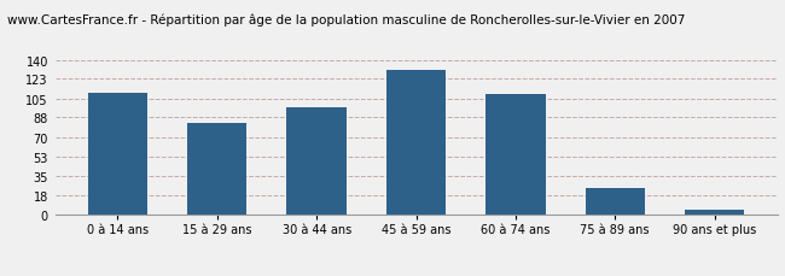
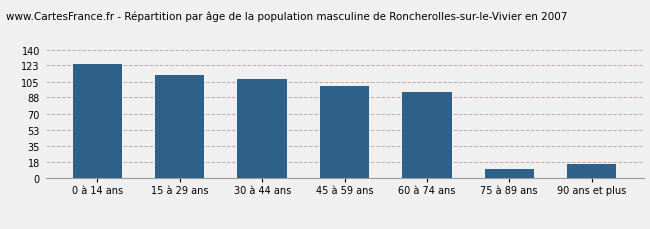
0 à 14 ans: 110 -> 124
15 à 29 ans: 83 -> 112
30 à 44 ans: 97 -> 108
45 à 59 ans: 131 -> 100
60 à 74 ans: 109 -> 94
75 à 89 ans: 24 -> 10
90 ans et plus: 5 -> 16
